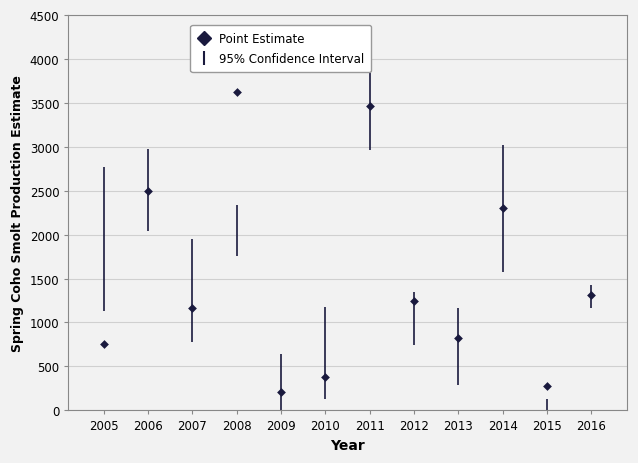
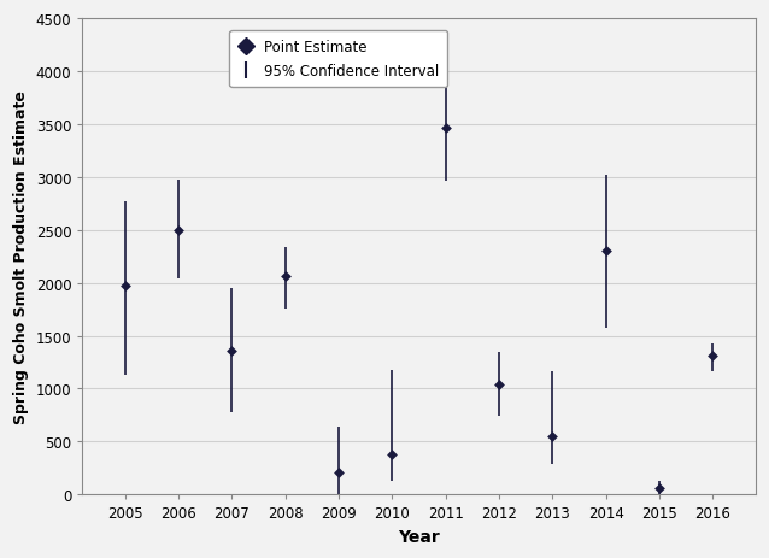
2005: 760 -> 1970
2007: 1160 -> 1360
2008: 3620 -> 2060
2012: 1240 -> 1040
2013: 820 -> 560
2015: 280 -> 60
